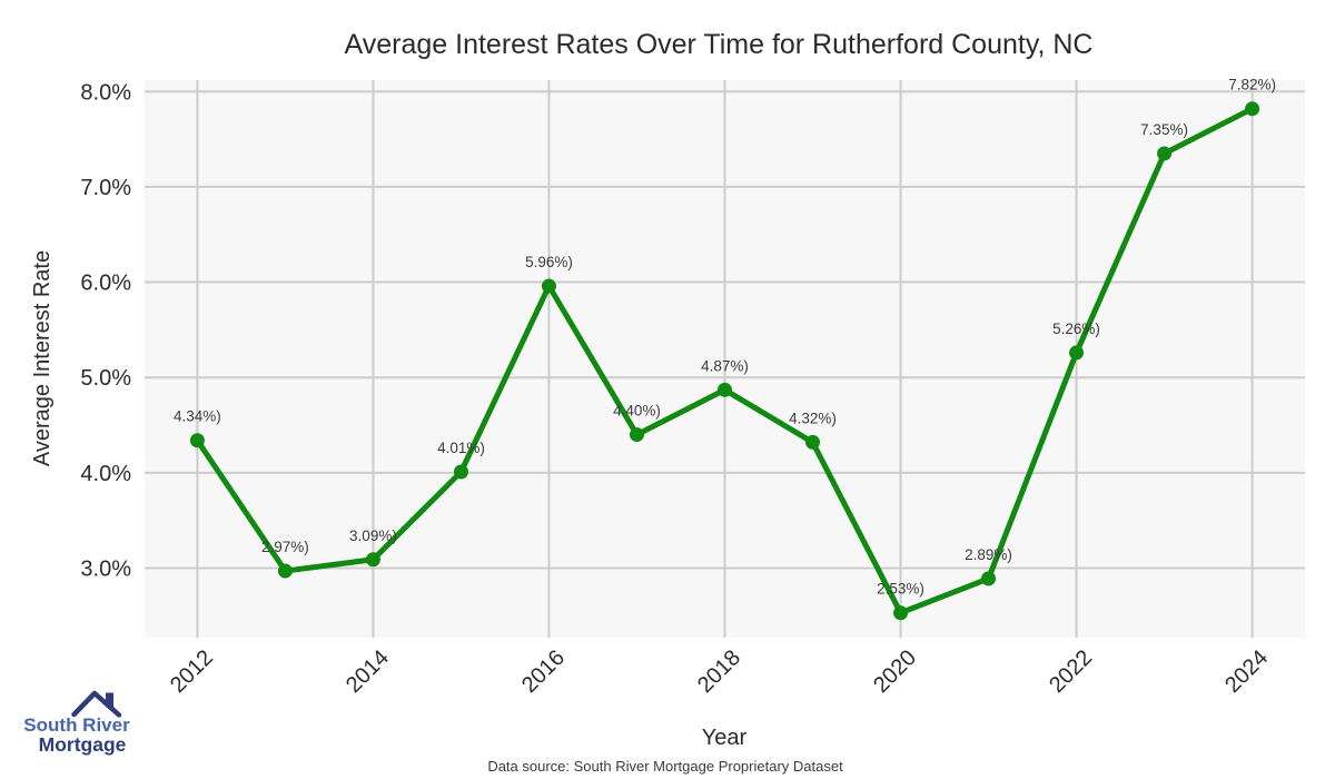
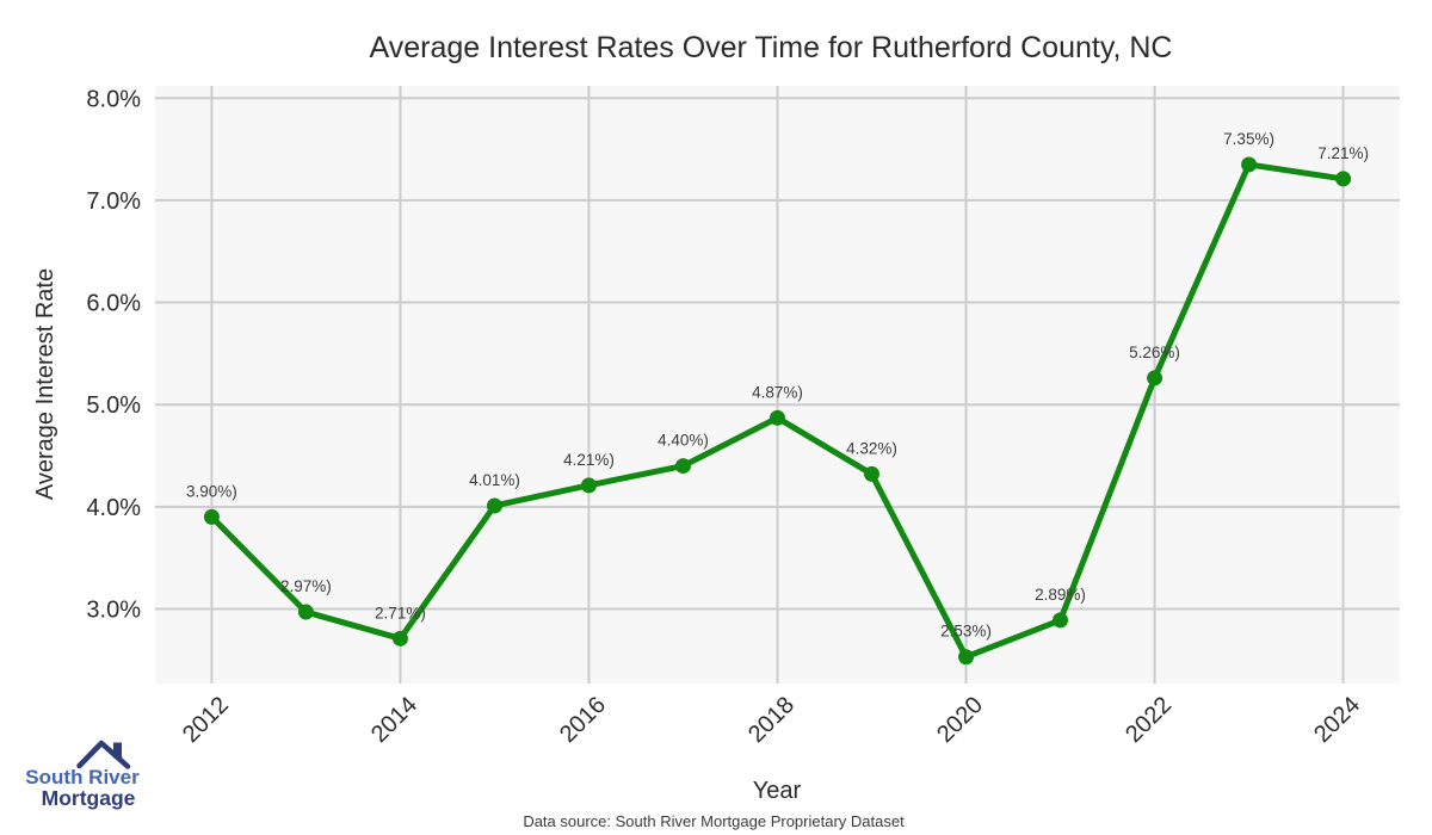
2012: 4.34% -> 3.90%
2014: 3.09% -> 2.71%
2016: 5.96% -> 4.21%
2024: 7.82% -> 7.21%
